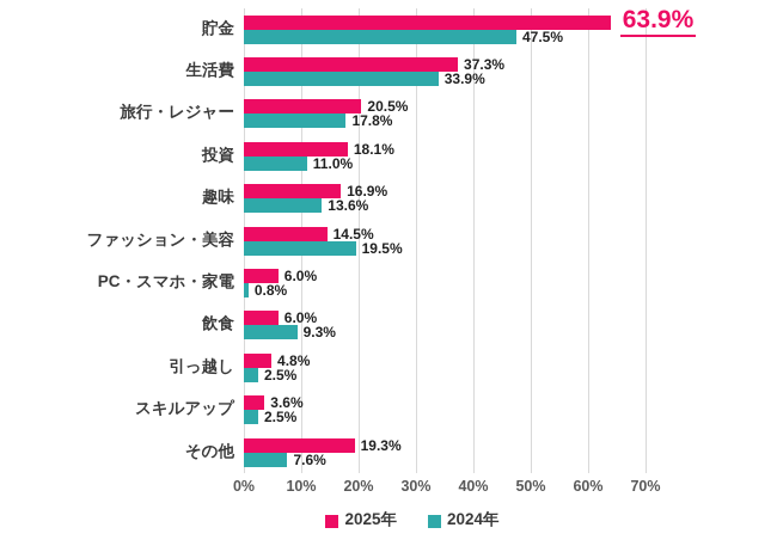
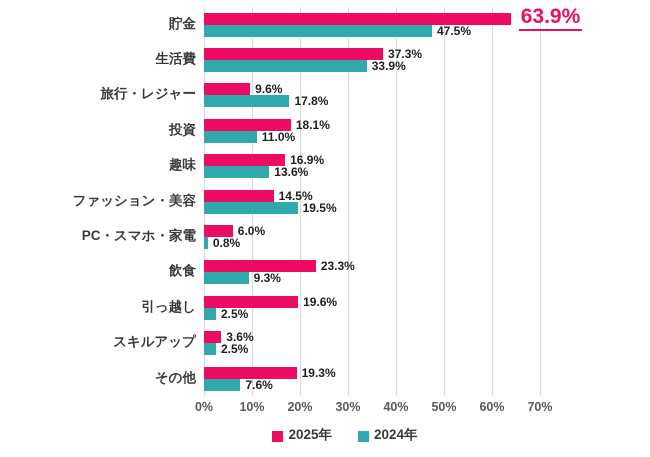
2025年/旅行・レジャー: 20.5% -> 9.6%
2025年/飲食: 6.0% -> 23.3%
2025年/引っ越し: 4.8% -> 19.6%
